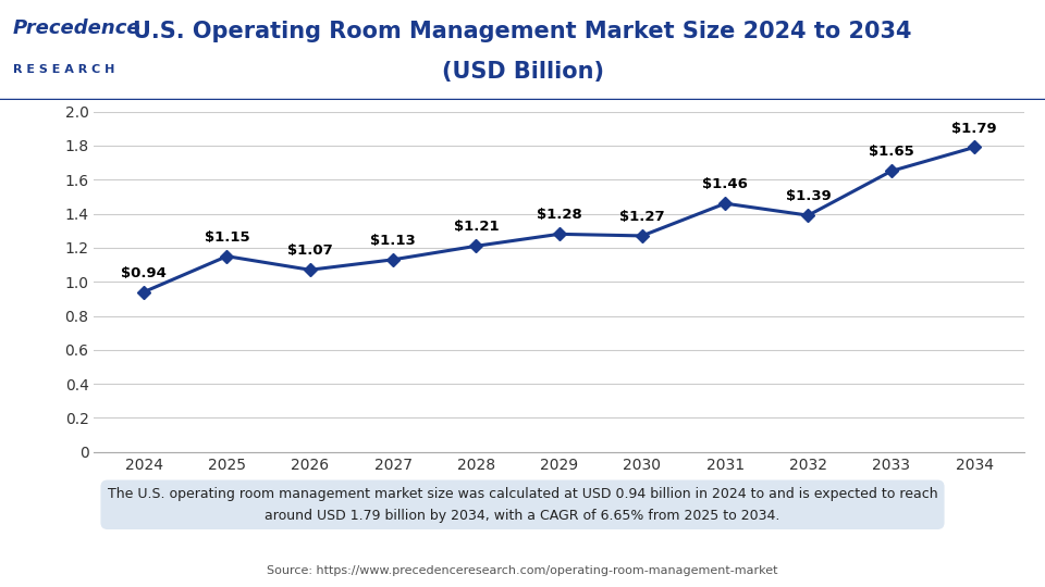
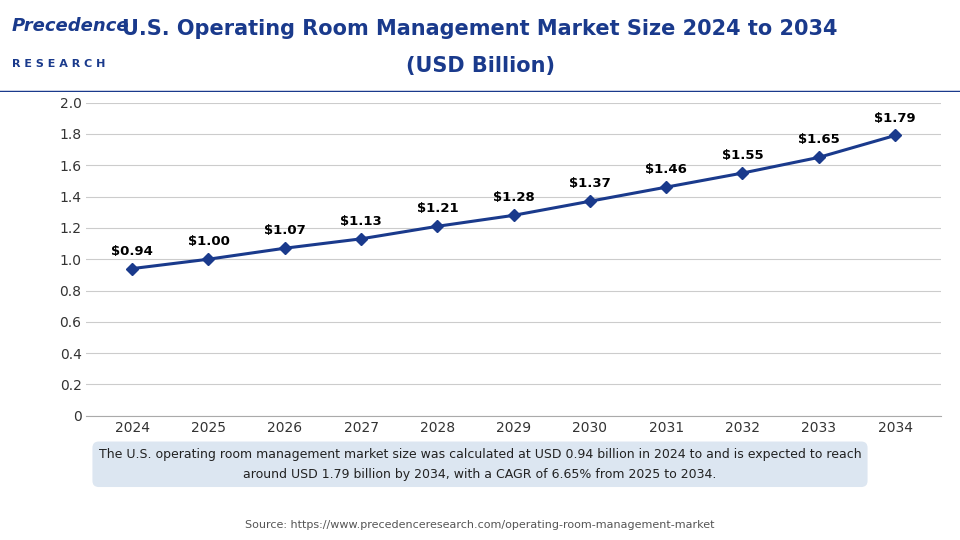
2025: $1.15 -> $1.00
2030: $1.27 -> $1.37
2032: $1.39 -> $1.55
